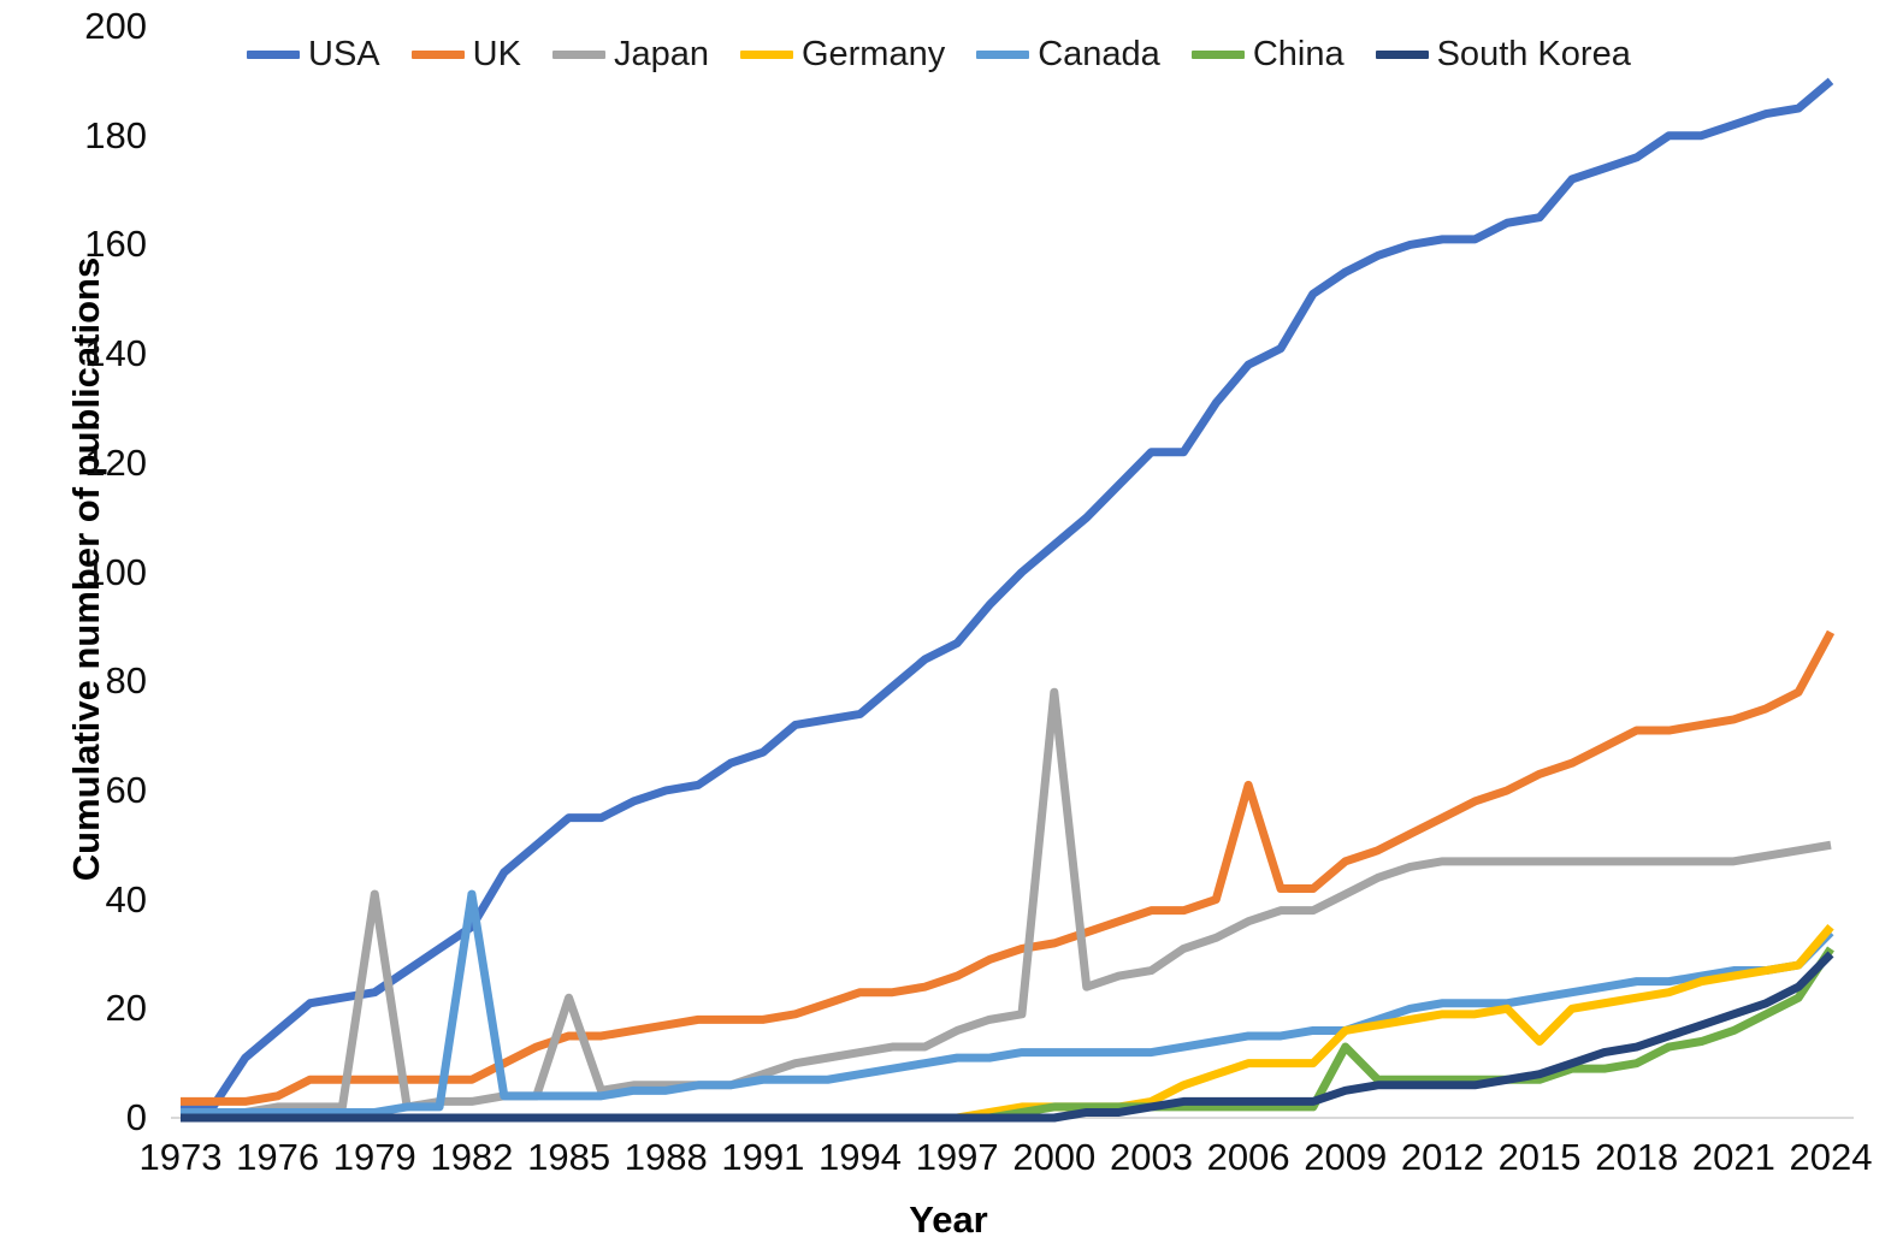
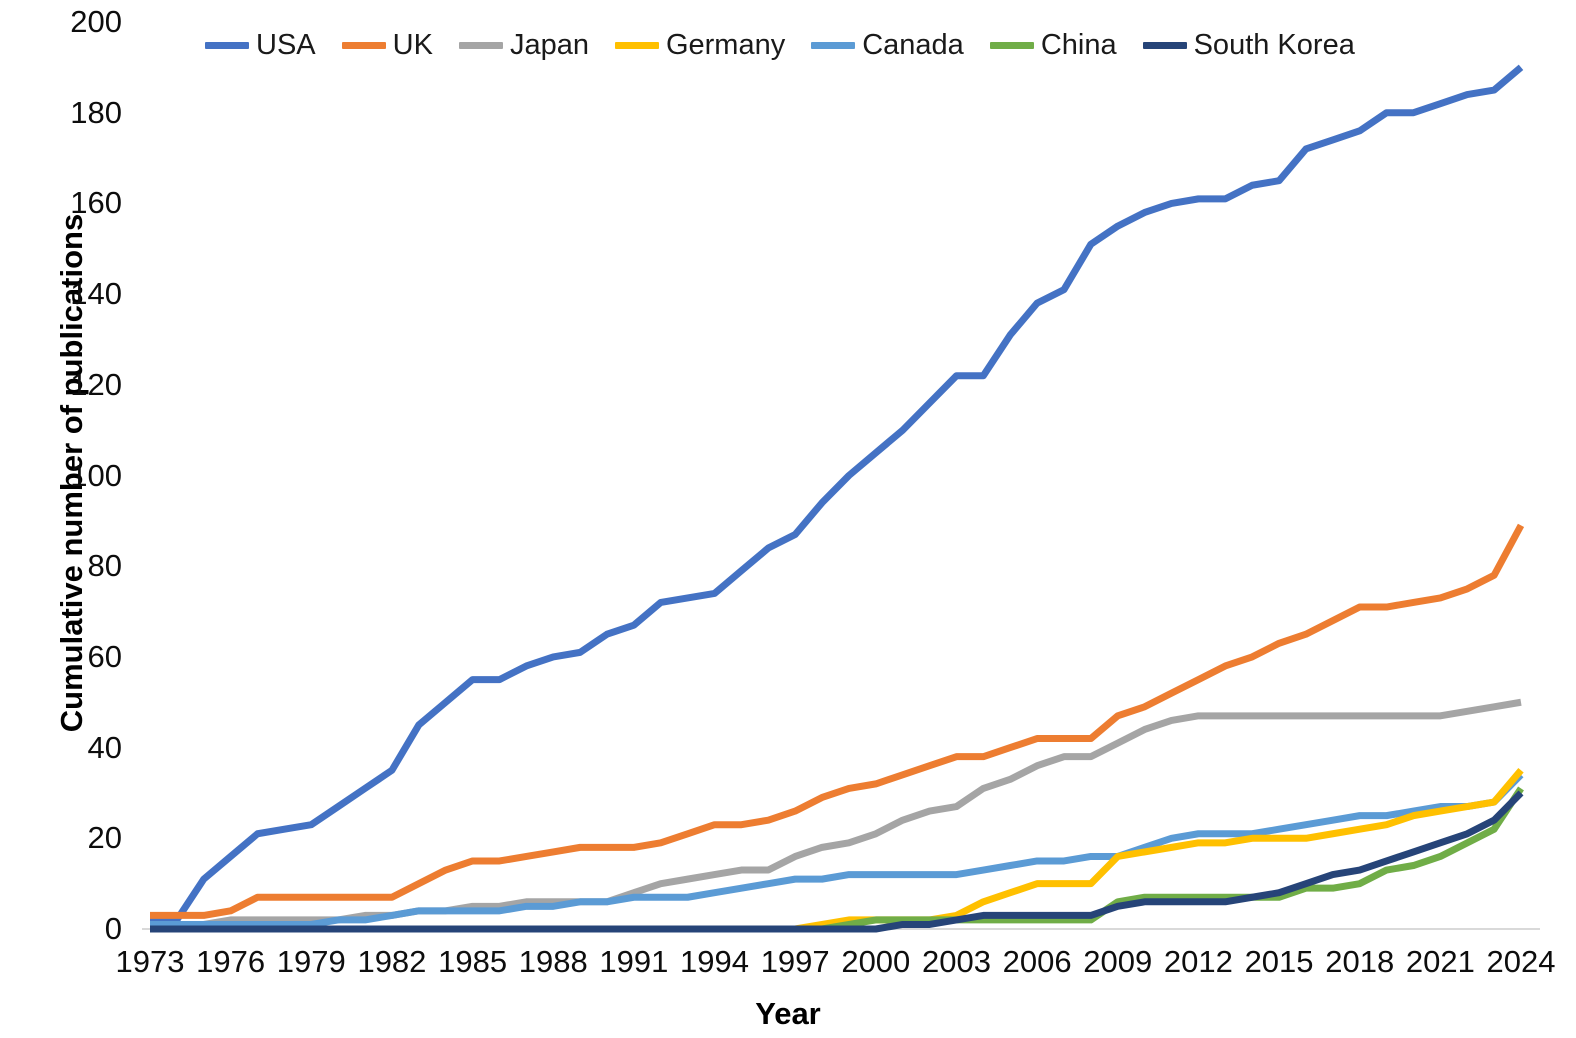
Japan/1979: 41 -> 2
Canada/1982: 41 -> 3
Japan/1985: 22 -> 5
Japan/2000: 78 -> 21
UK/2006: 61 -> 42
China/2009: 13 -> 6
Germany/2015: 14 -> 20
